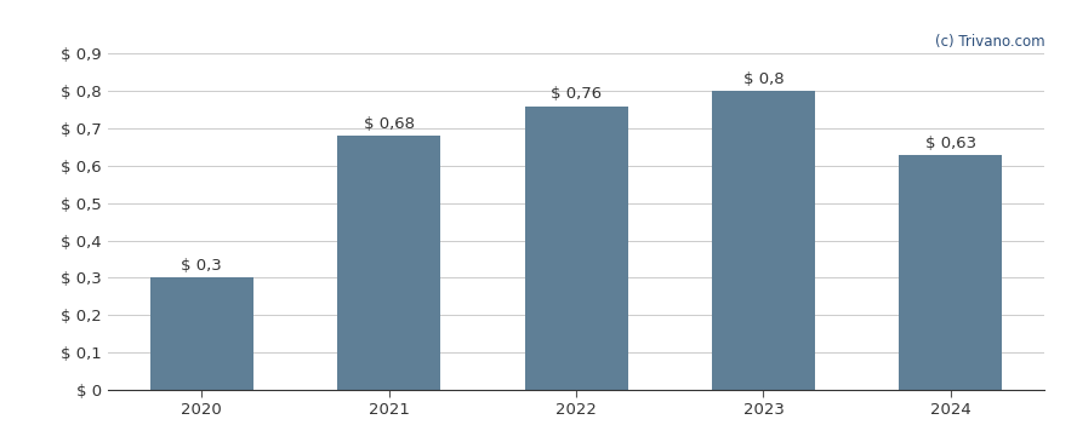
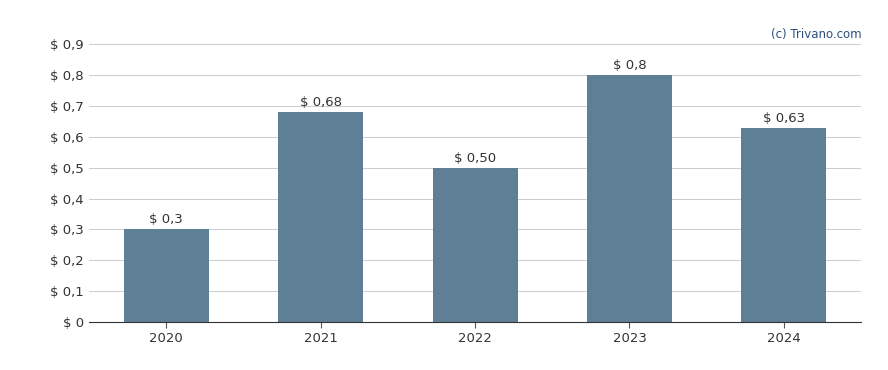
2022: 0,76 -> 0,50
